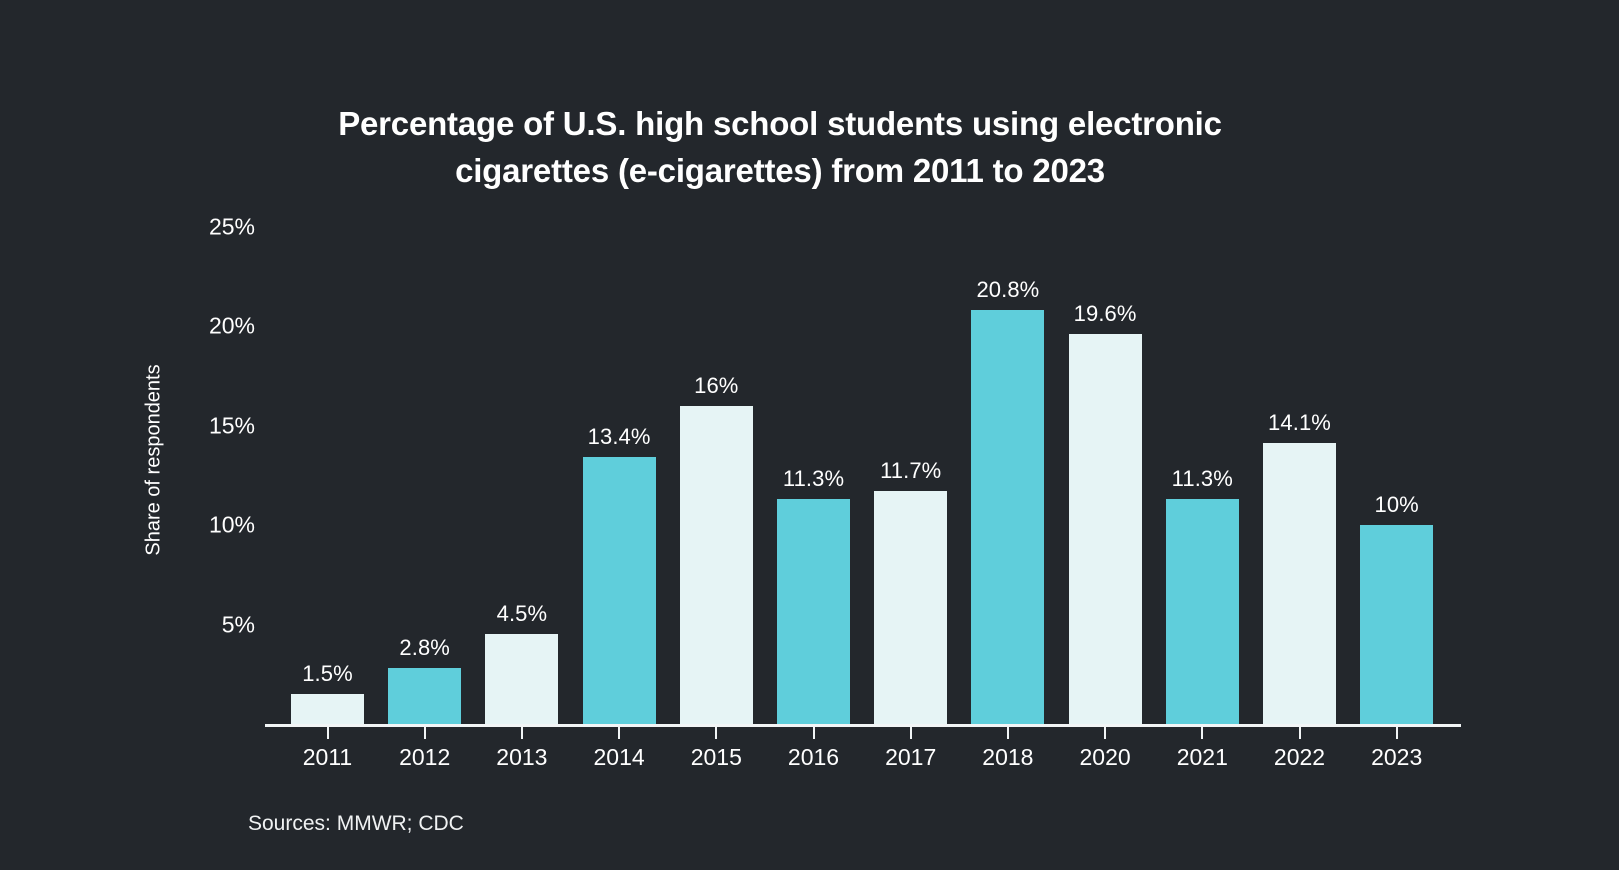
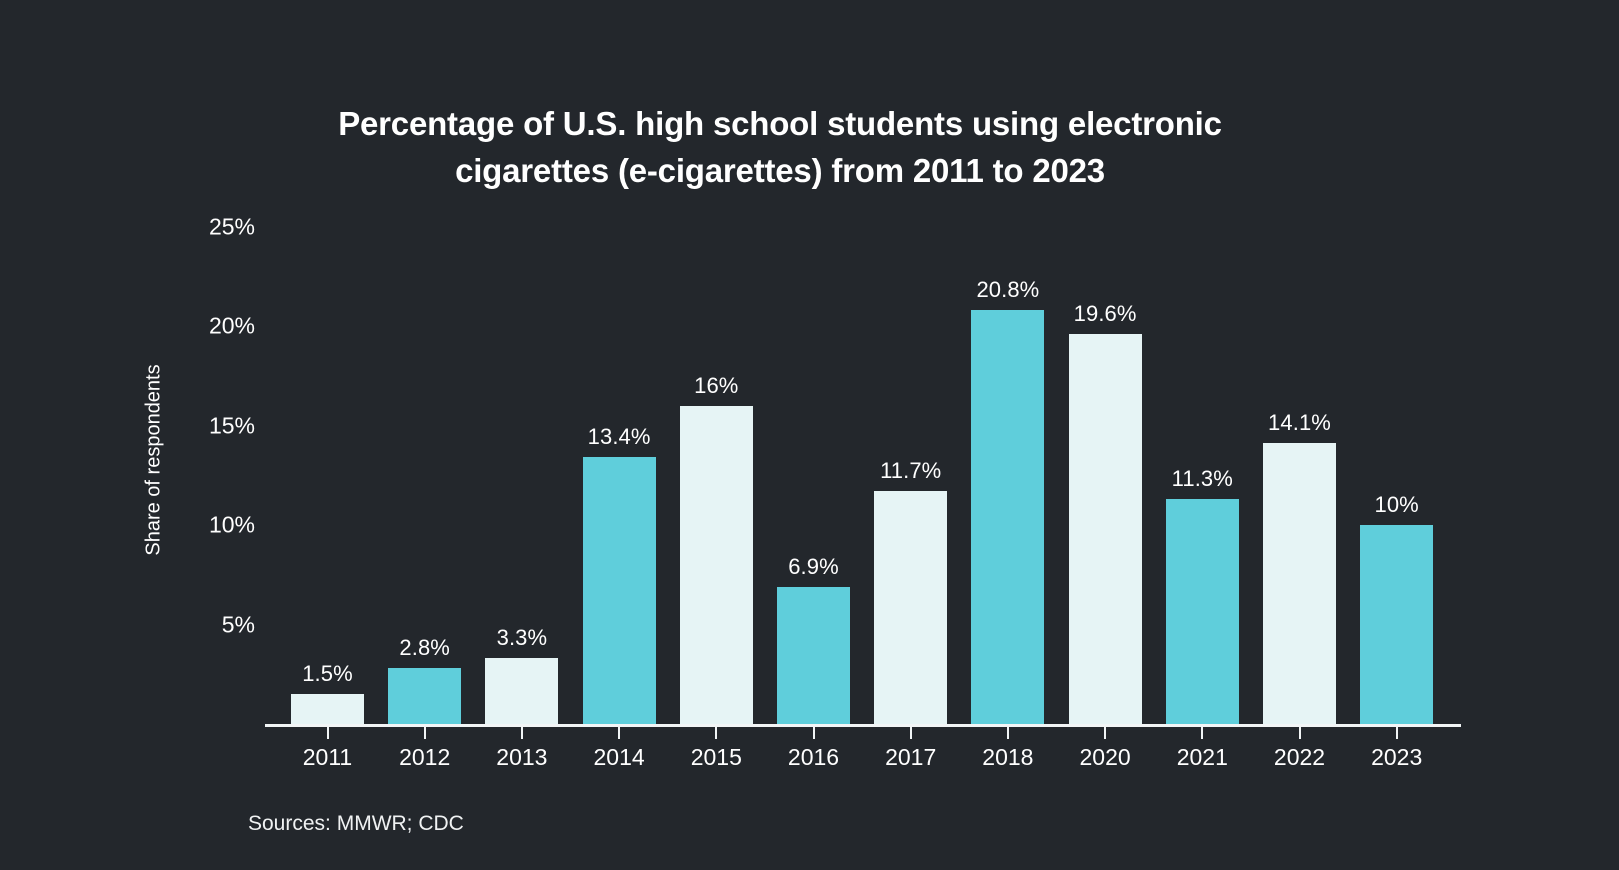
2013: 4.5% -> 3.3%
2016: 11.3% -> 6.9%
